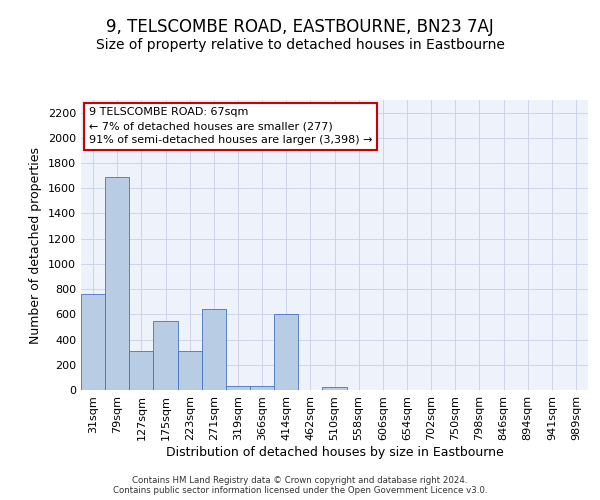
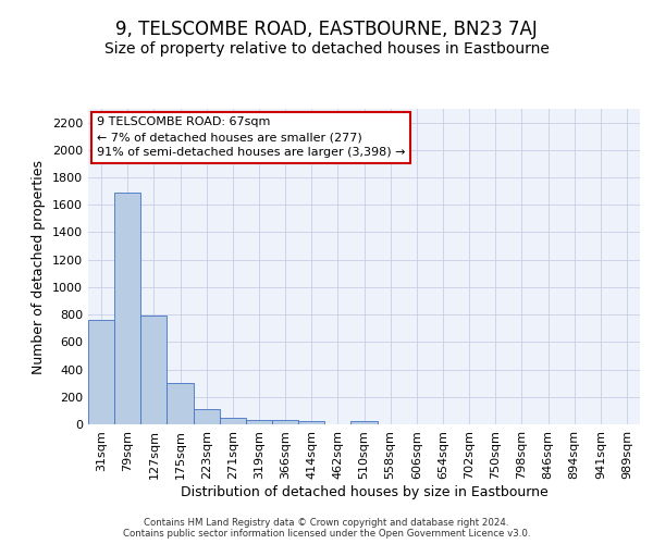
127sqm: 310 -> 790
175sqm: 550 -> 300
223sqm: 310 -> 120
271sqm: 640 -> 40
414sqm: 600 -> 20
